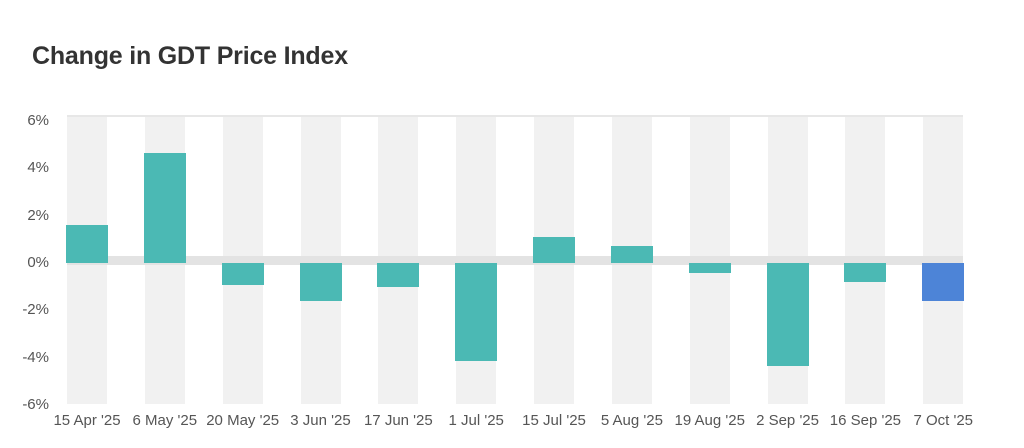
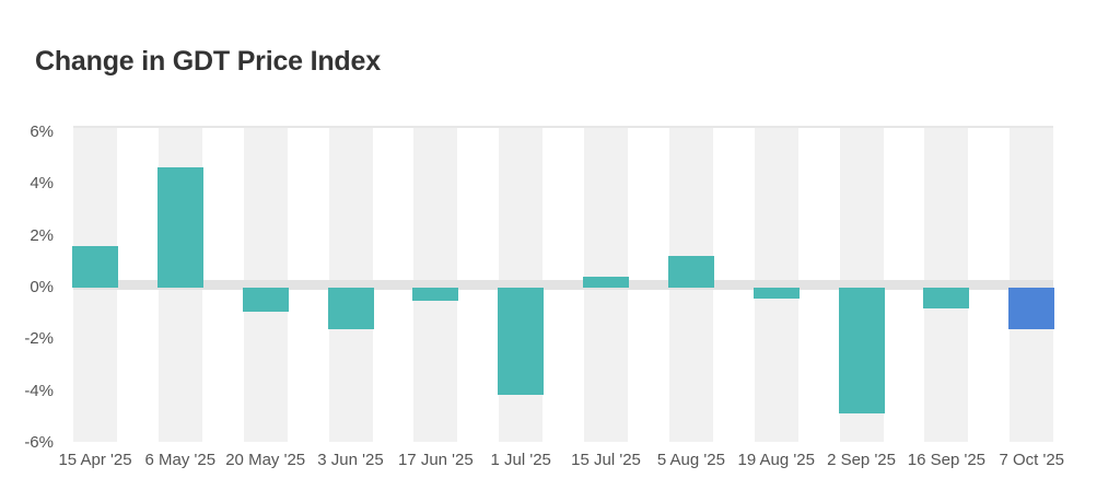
17 Jun '25: -1.0% -> -0.5%
15 Jul '25: 1.1% -> 0.4%
5 Aug '25: 0.7% -> 1.2%
2 Sep '25: -4.3% -> -4.8%
